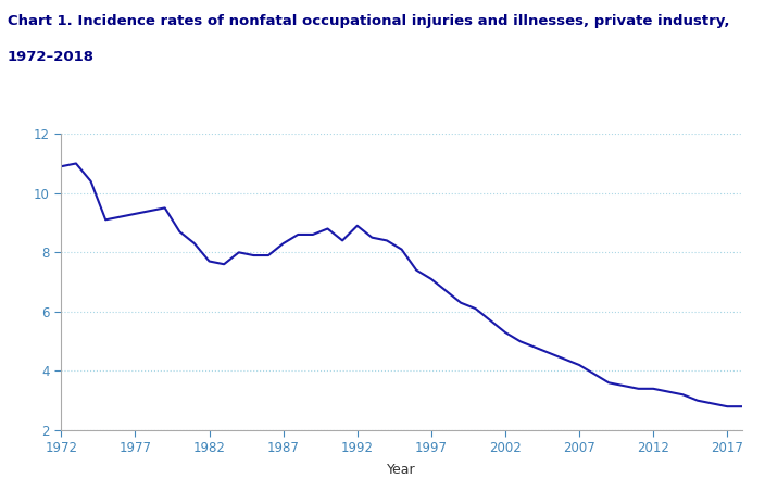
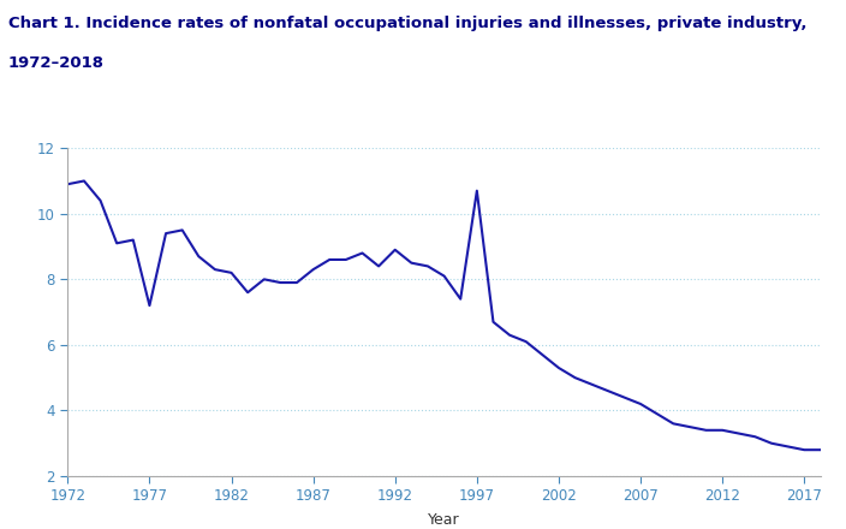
1977: 9.3 -> 7.2
1982: 7.7 -> 8.2
1997: 7.1 -> 10.7
